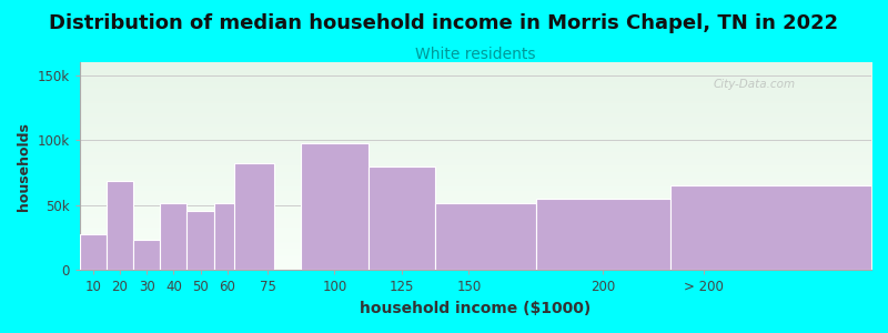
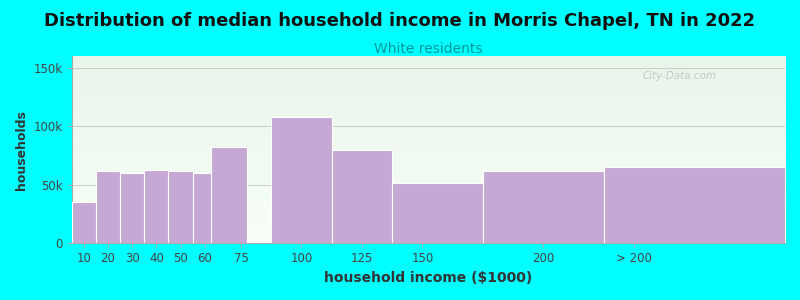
10: 28k -> 35k
20: 69k -> 62k
30: 23k -> 60k
40: 52k -> 63k
50: 46k -> 62k
60: 52k -> 60k
100: 98k -> 108k
200: 55k -> 62k
